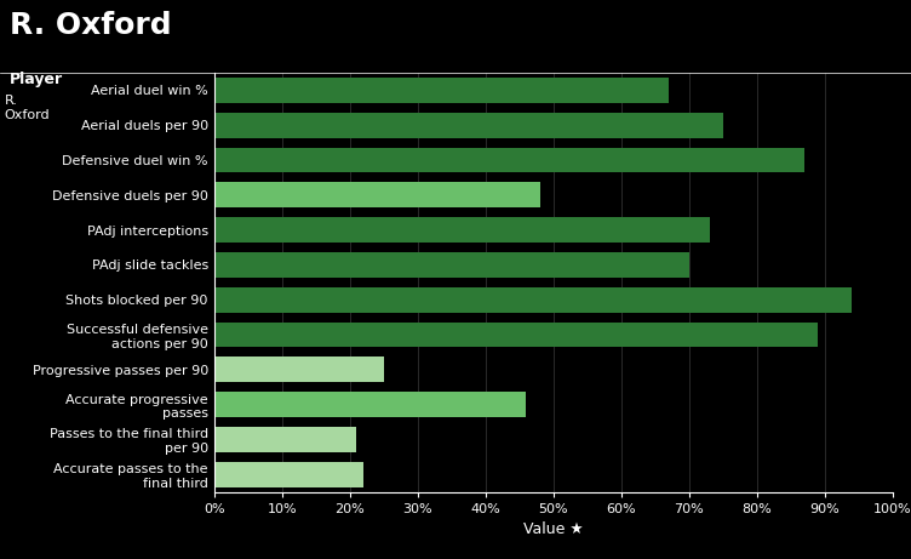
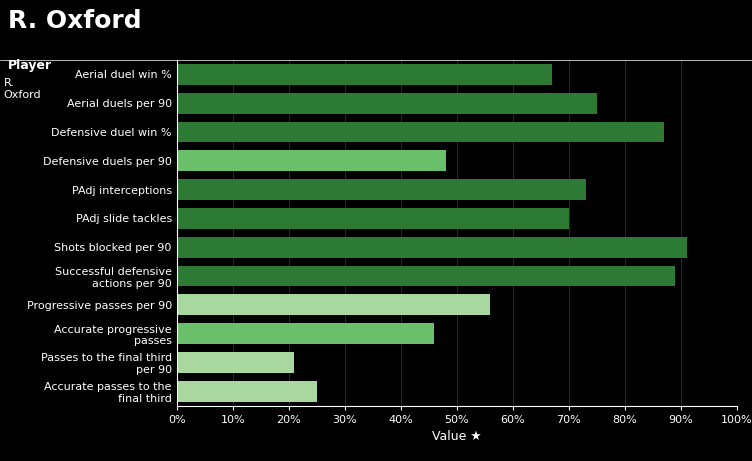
Shots blocked per 90: 94% -> 91%
Progressive passes per 90: 25% -> 56%
Accurate passes to the final third: 22% -> 25%
